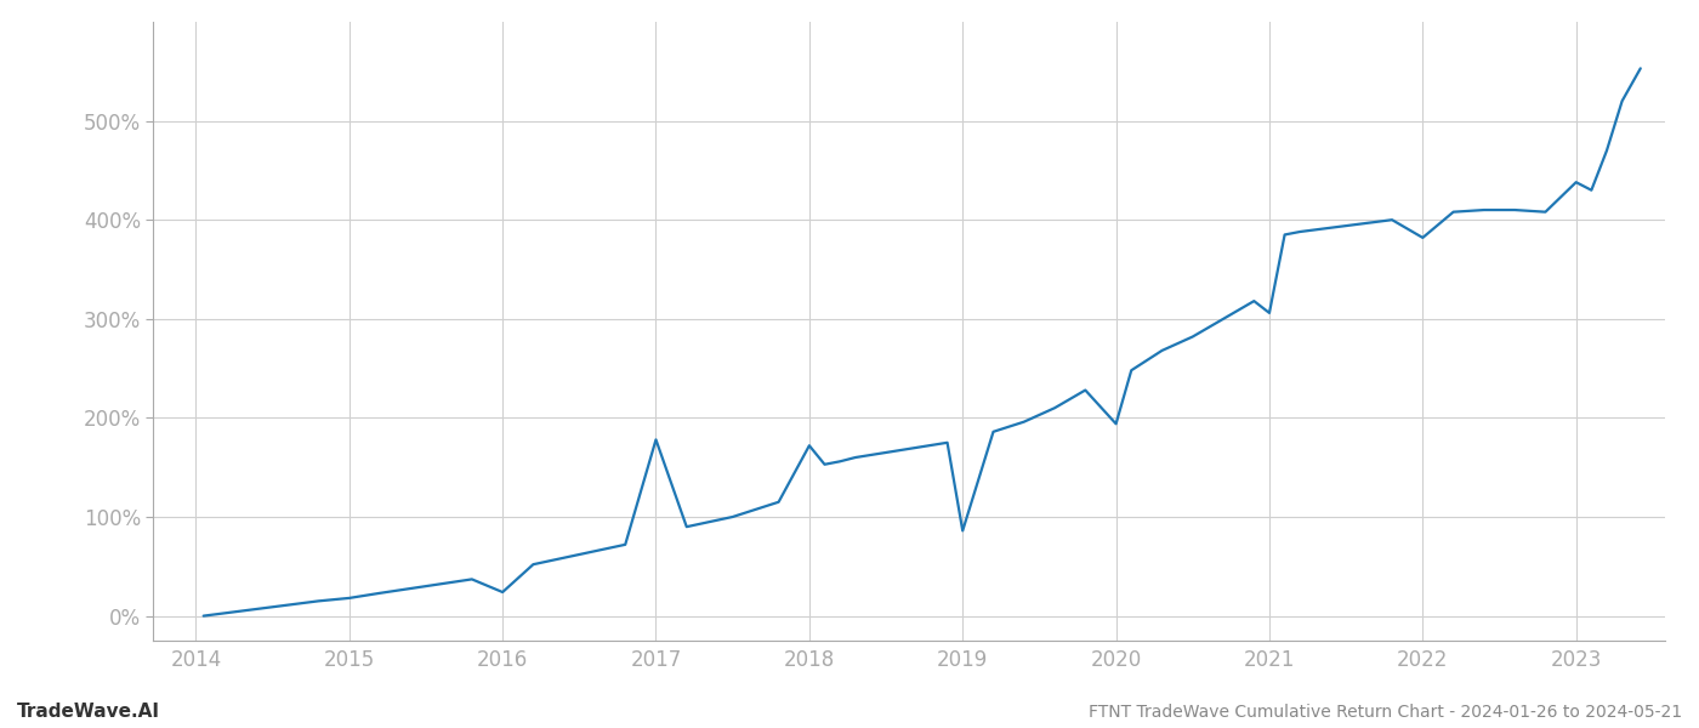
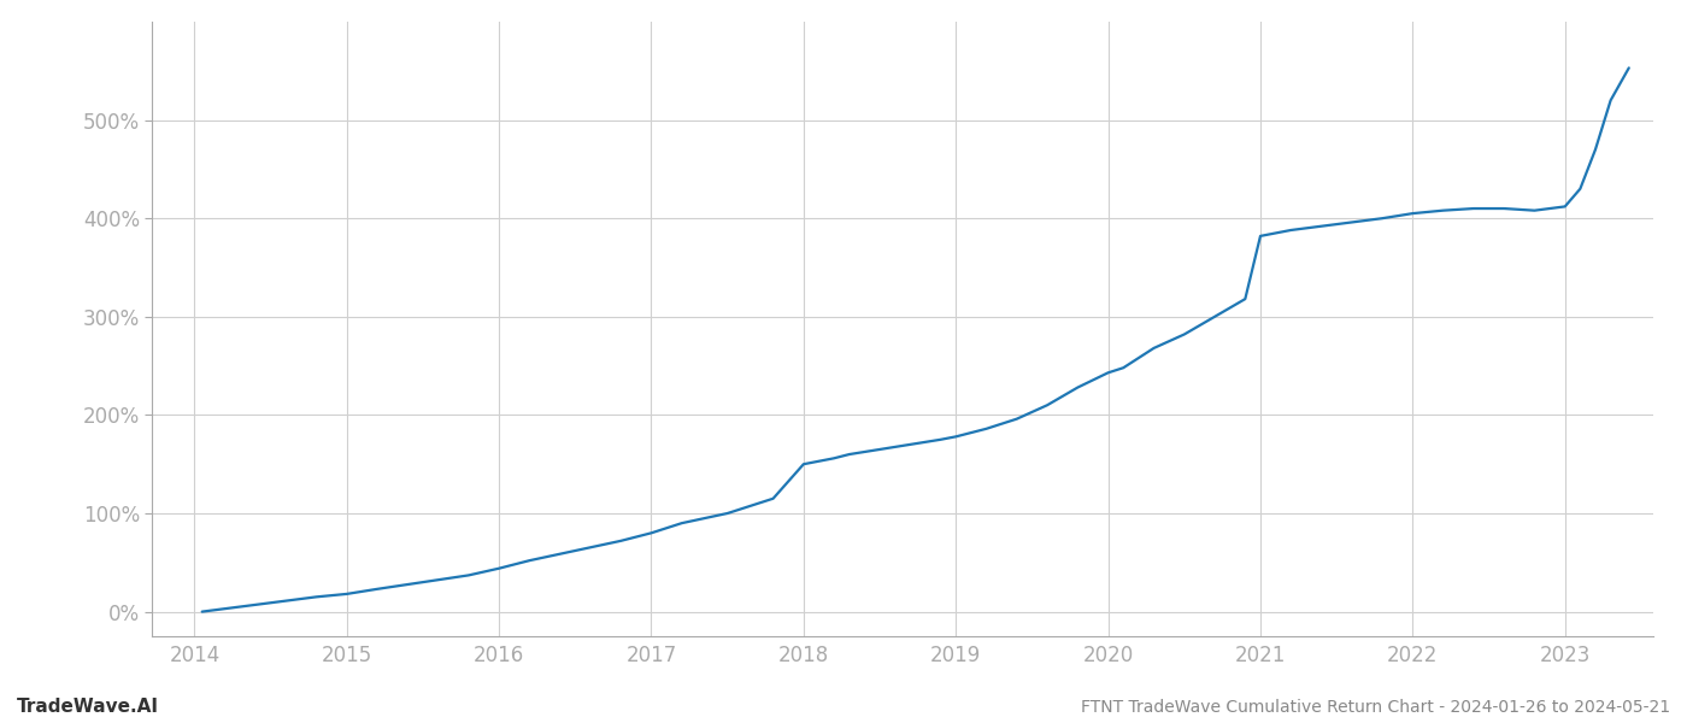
2016: 24% -> 44%
2017: 178% -> 80%
2018: 172% -> 150%
2019: 86% -> 178%
2020: 194% -> 243%
2021: 306% -> 382%
2022: 382% -> 405%
2023: 438% -> 412%
